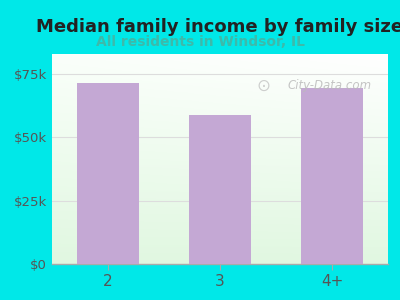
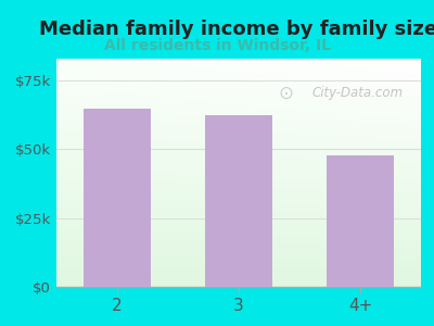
2: $71.5k -> $65.0k
3: $59.0k -> $62.5k
4+: $69.5k -> $48.0k
